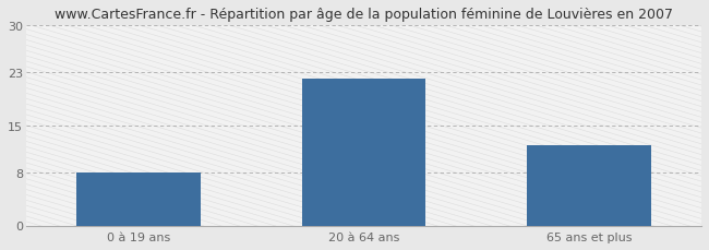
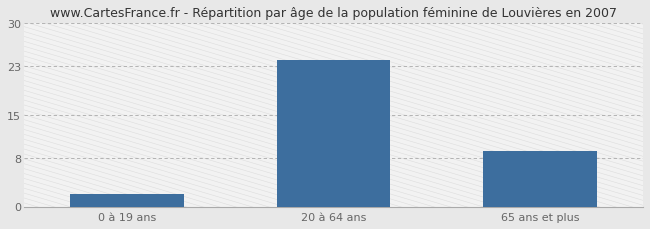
0 à 19 ans: 8 -> 2
20 à 64 ans: 22 -> 24
65 ans et plus: 12 -> 9
